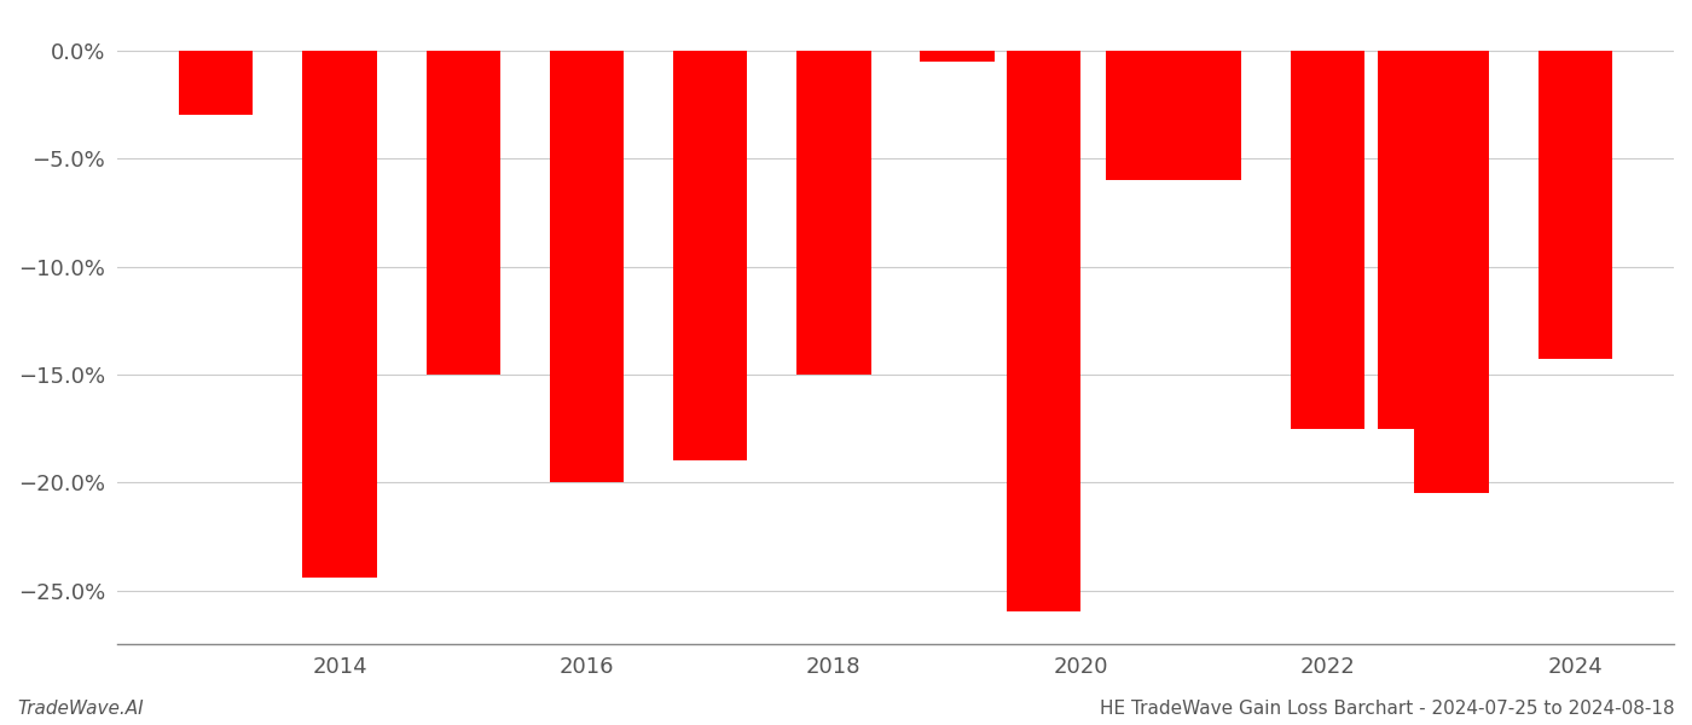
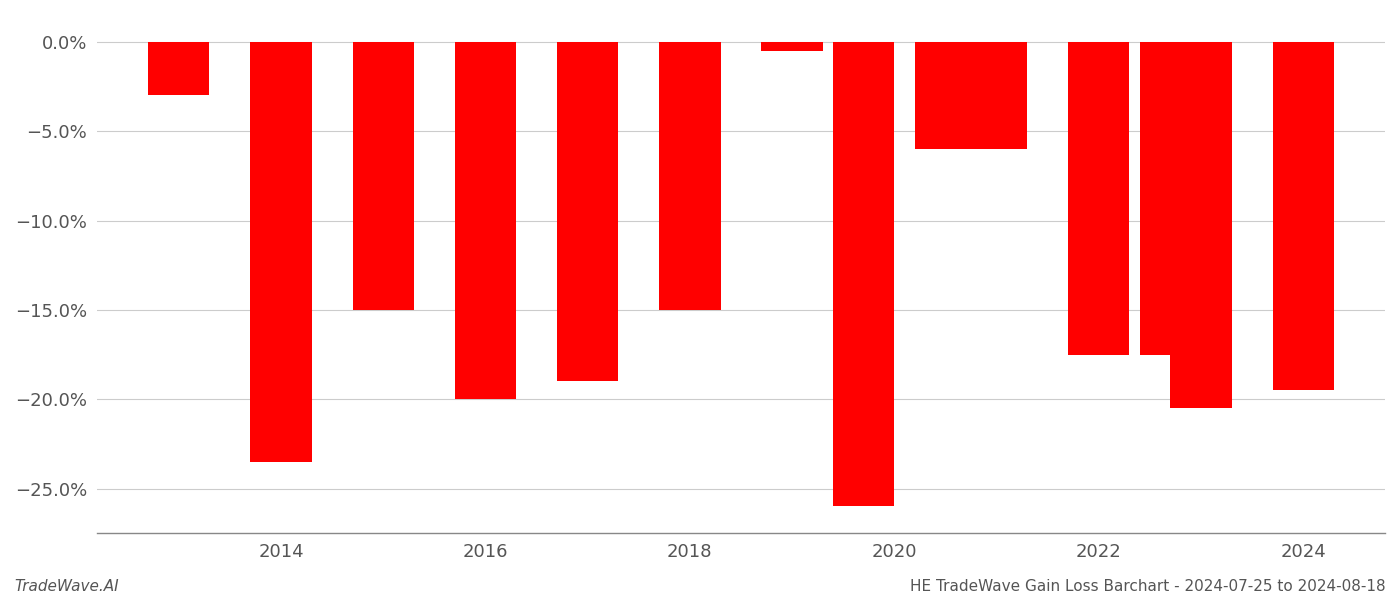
2014: -24.4% -> -23.5%
2024: -14.3% -> -19.5%
